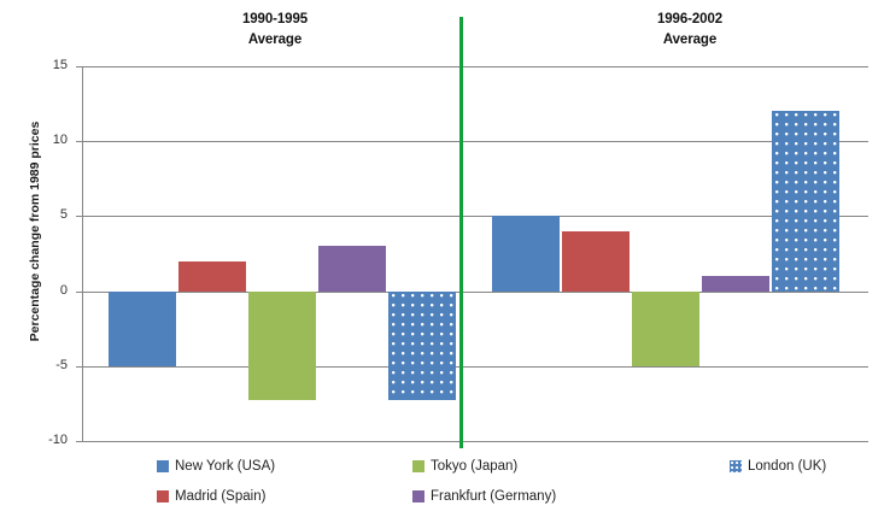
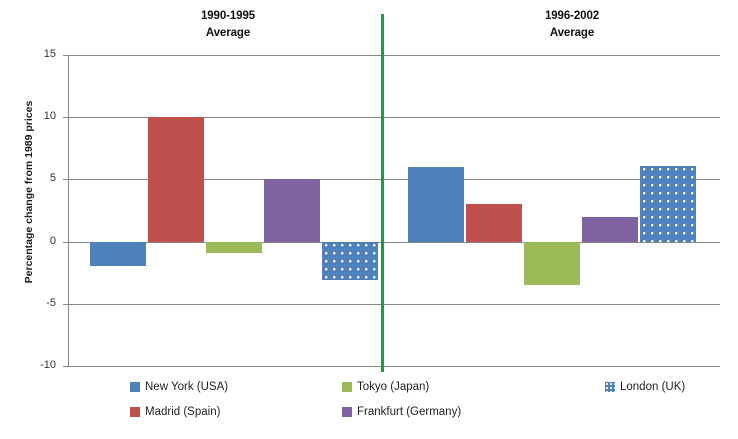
New York (USA)/1990-1995 Average: -5 -> -2
Madrid (Spain)/1990-1995 Average: 2 -> 10
Tokyo (Japan)/1990-1995 Average: -7.2 -> -0.9
Frankfurt (Germany)/1990-1995 Average: 3 -> 5
London (UK)/1990-1995 Average: -7.2 -> -3.1
New York (USA)/1996-2002 Average: 5 -> 6
Madrid (Spain)/1996-2002 Average: 4 -> 3
Tokyo (Japan)/1996-2002 Average: -5.0 -> -3.5
Frankfurt (Germany)/1996-2002 Average: 1 -> 2
London (UK)/1996-2002 Average: 12.0 -> 6.1
